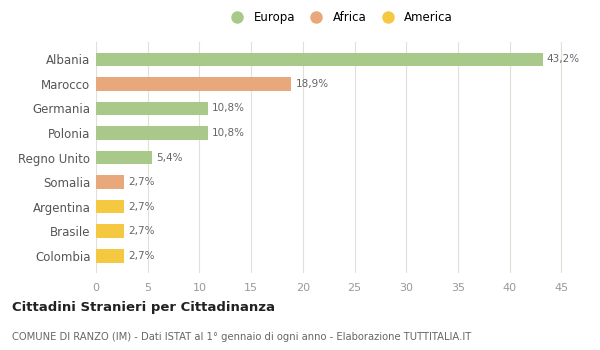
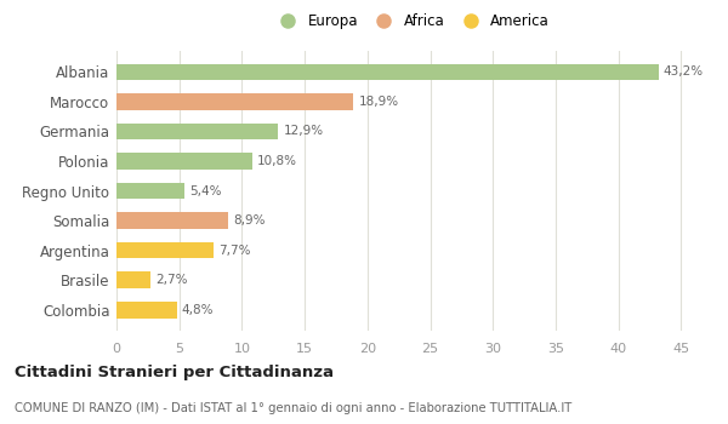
Germania: 10,8% -> 12,9%
Somalia: 2,7% -> 8,9%
Argentina: 2,7% -> 7,7%
Colombia: 2,7% -> 4,8%
